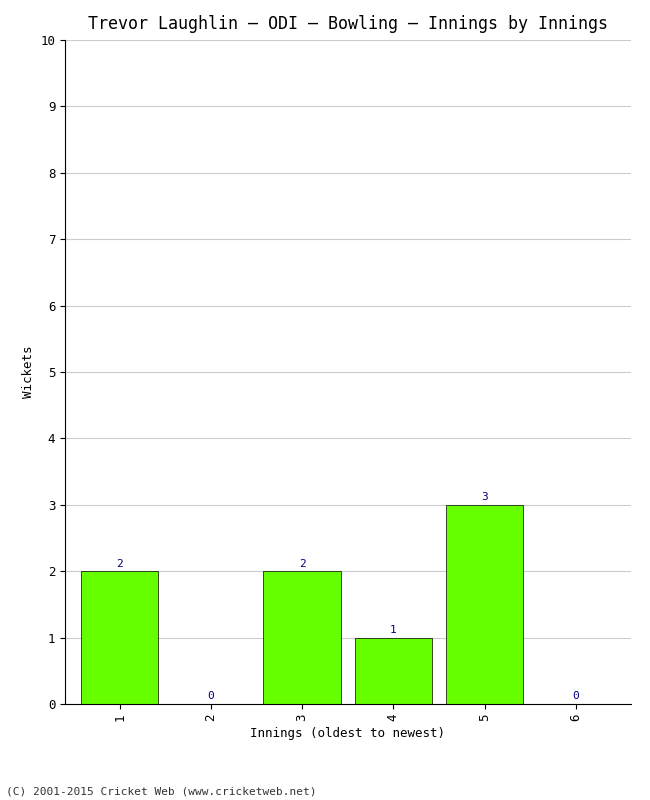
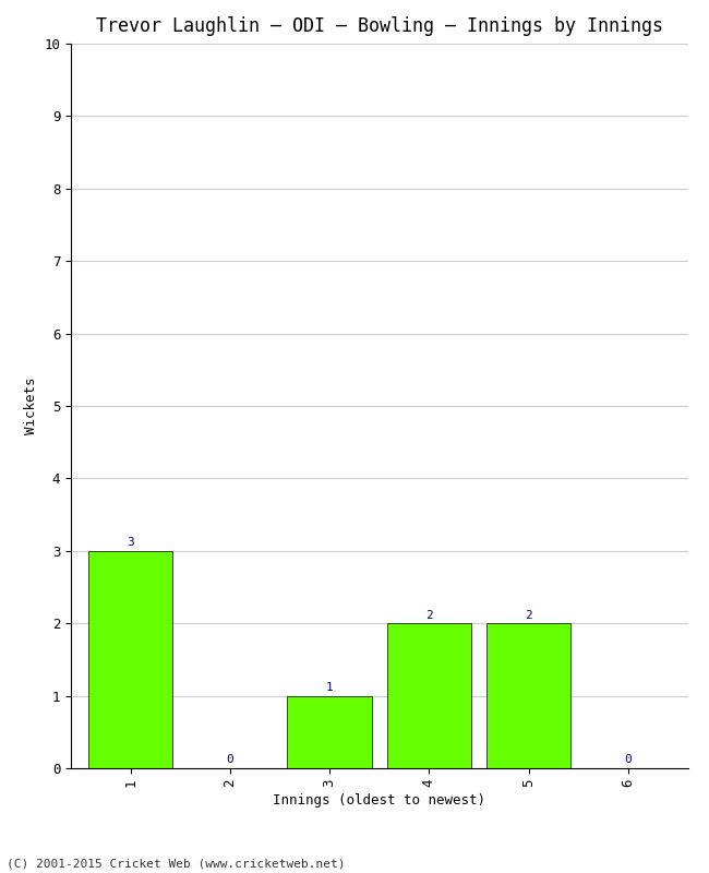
1: 2 -> 3
3: 2 -> 1
4: 1 -> 2
5: 3 -> 2
